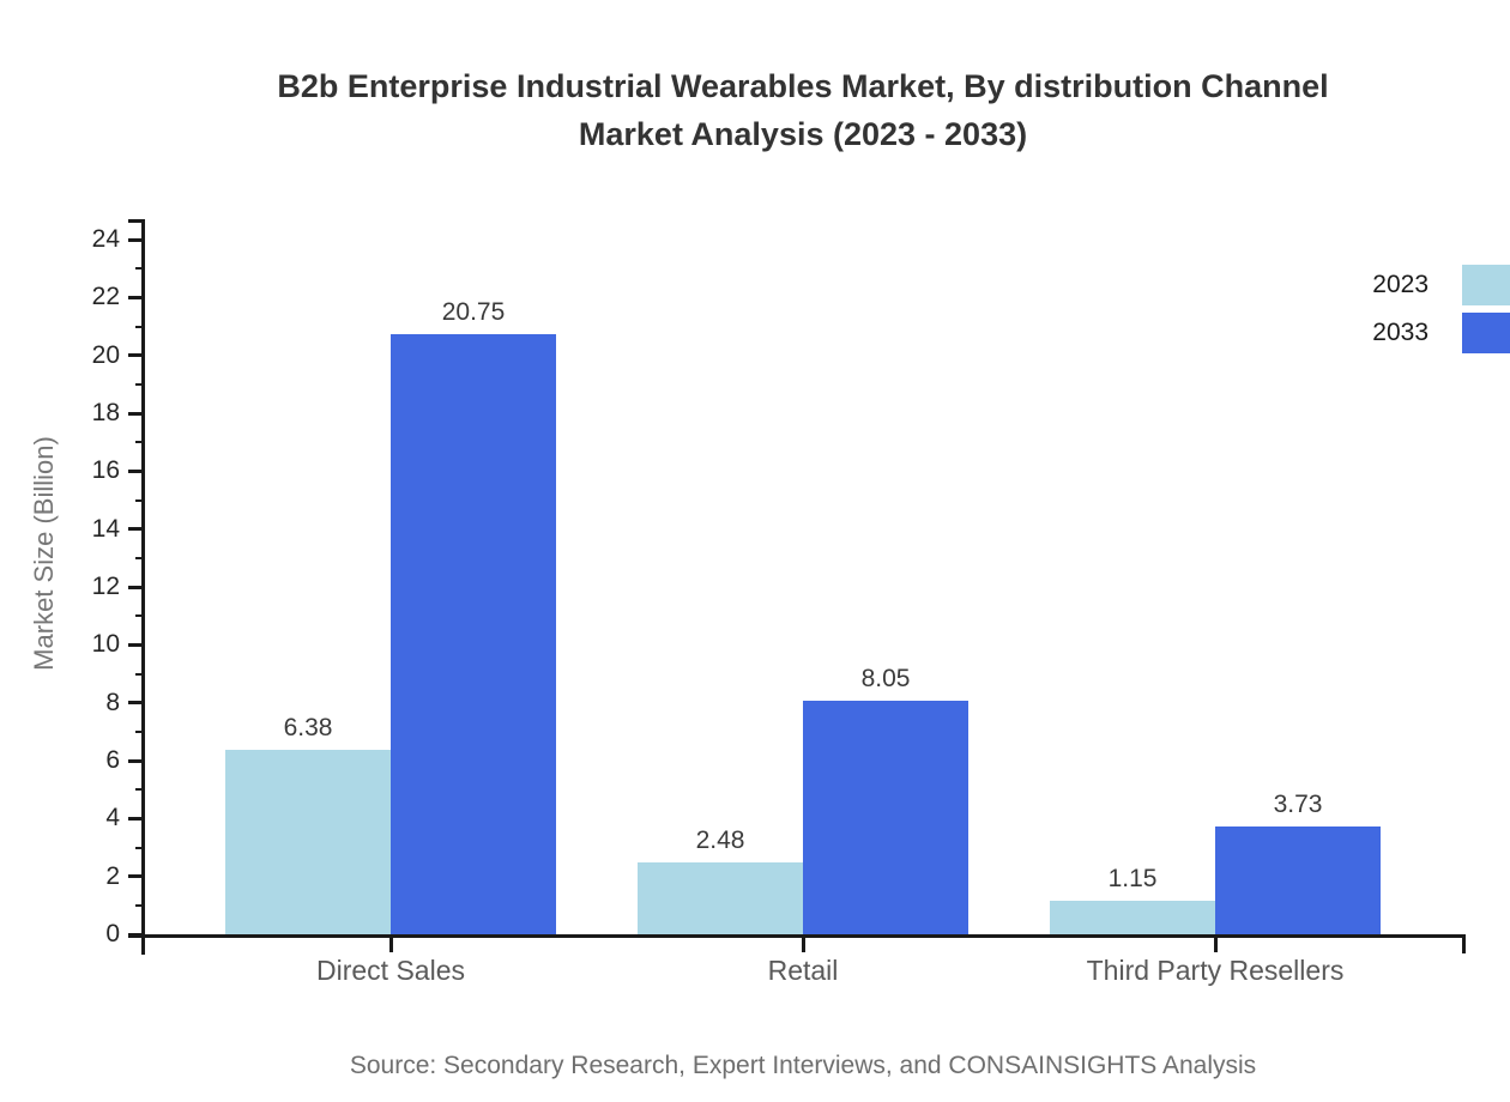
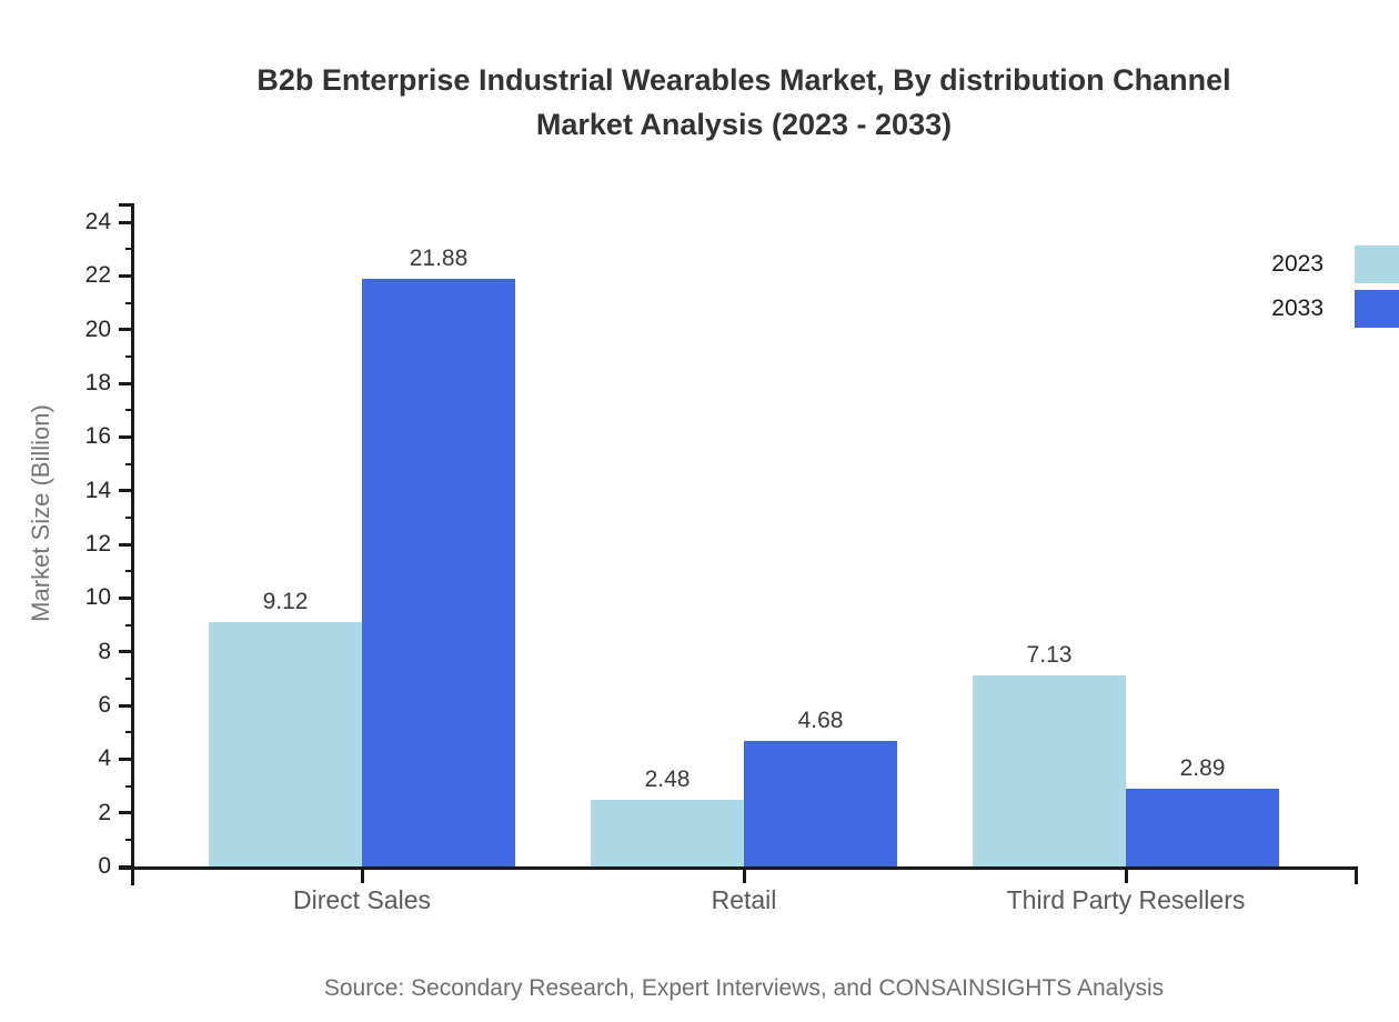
2023/Direct Sales: 6.38 -> 9.12
2033/Direct Sales: 20.75 -> 21.88
2033/Retail: 8.05 -> 4.68
2023/Third Party Resellers: 1.15 -> 7.13
2033/Third Party Resellers: 3.73 -> 2.89
